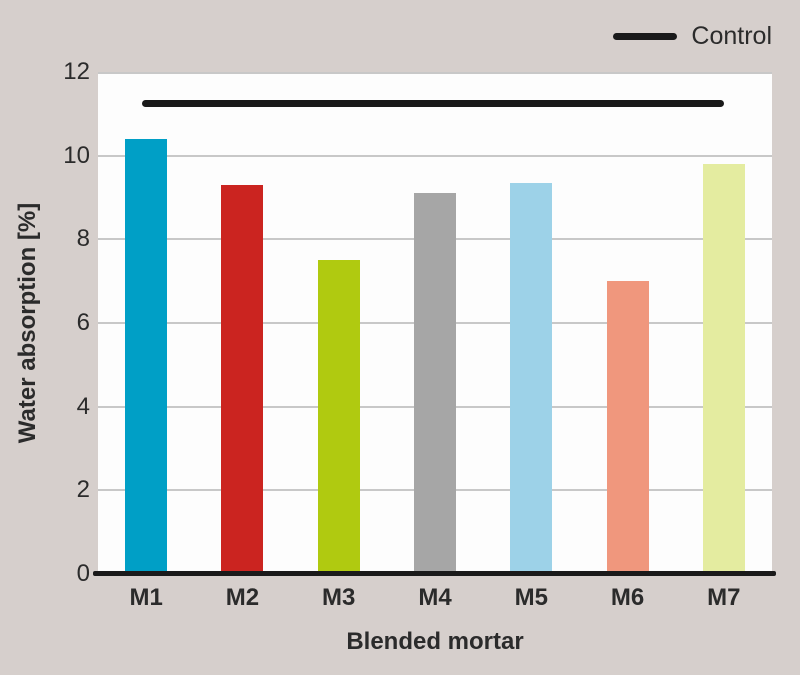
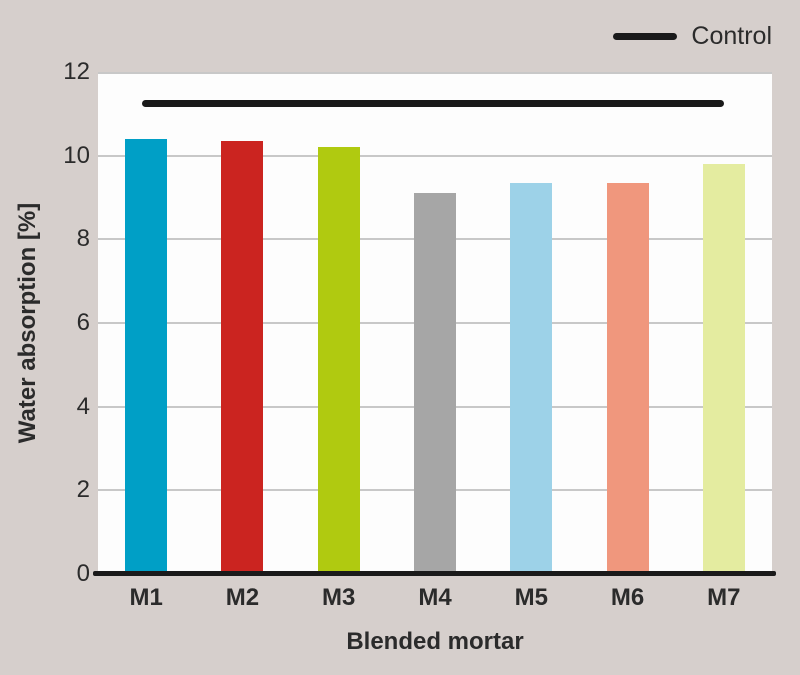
M2: 9.3 -> 10.3
M3: 7.5 -> 10.2
M6: 7.0 -> 9.3
